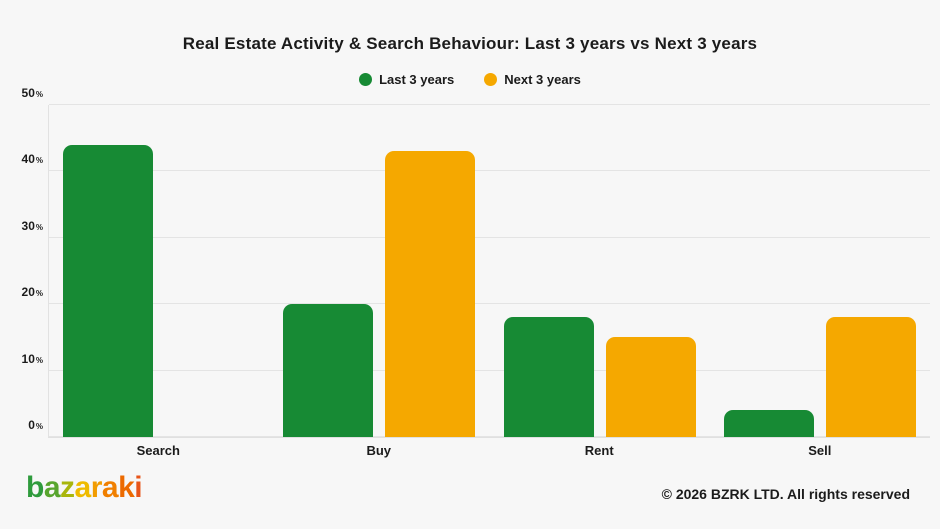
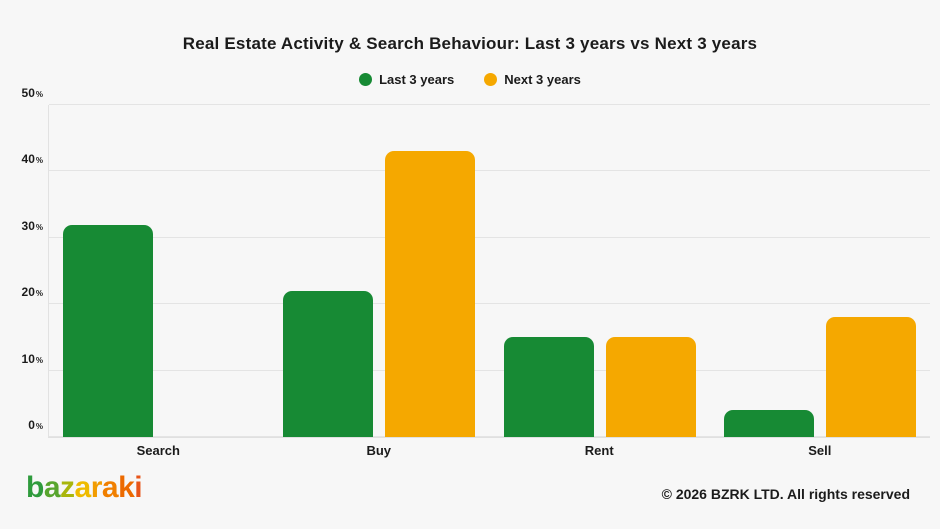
Last 3 years/Search: 44 -> 32
Last 3 years/Buy: 20 -> 22
Last 3 years/Rent: 18 -> 15
